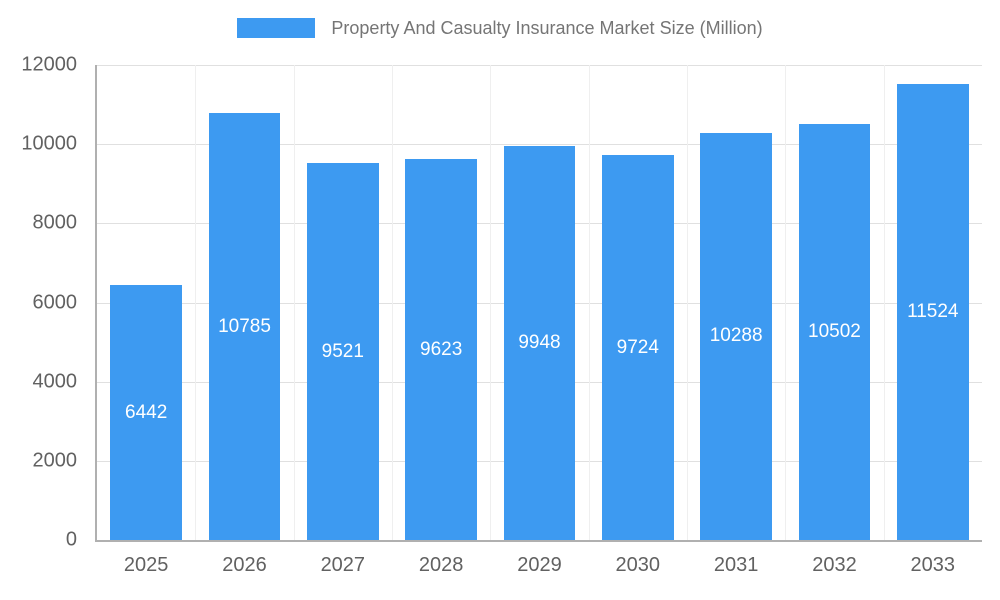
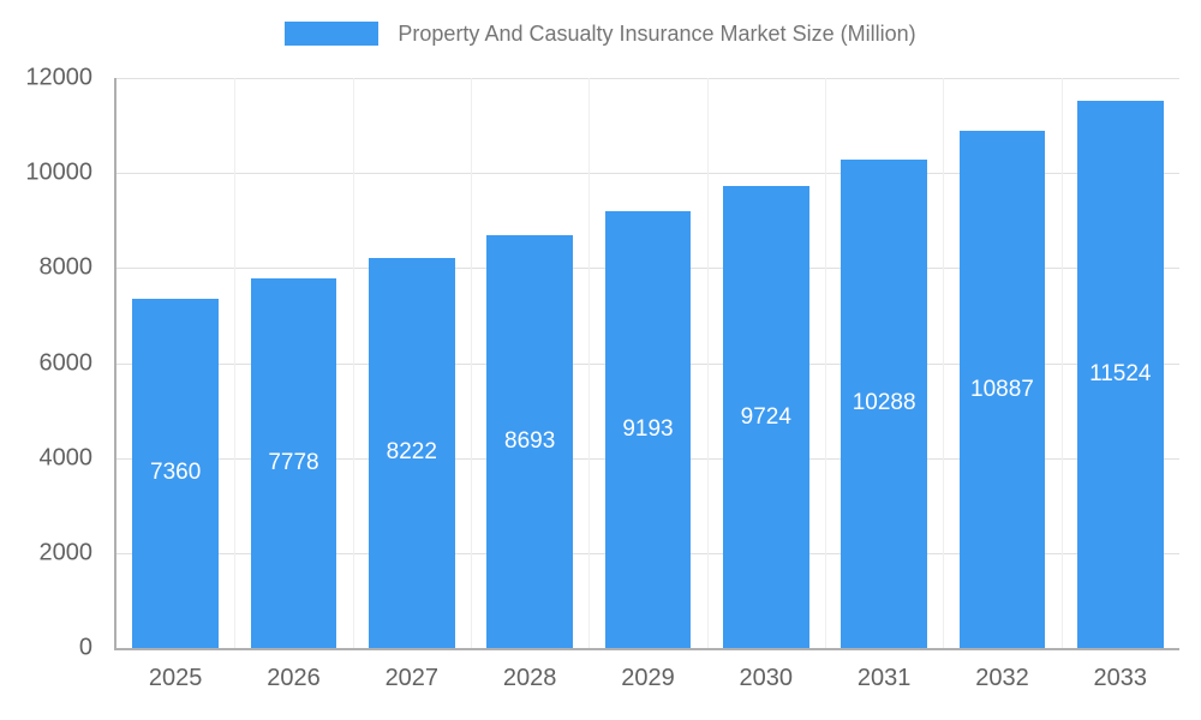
2025: 6442 -> 7360
2026: 10785 -> 7778
2027: 9521 -> 8222
2028: 9623 -> 8693
2029: 9948 -> 9193
2032: 10502 -> 10887
